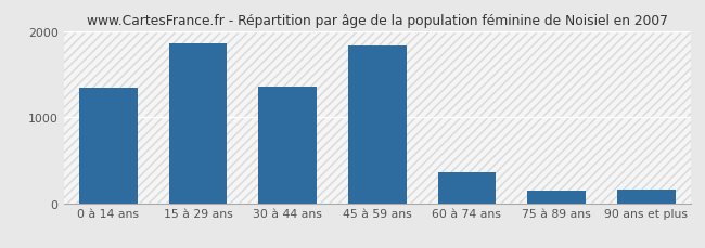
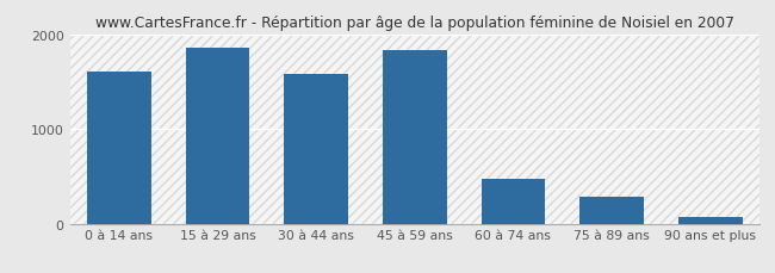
0 à 14 ans: 1340 -> 1610
30 à 44 ans: 1360 -> 1580
60 à 74 ans: 360 -> 480
75 à 89 ans: 140 -> 290
90 ans et plus: 160 -> 70
